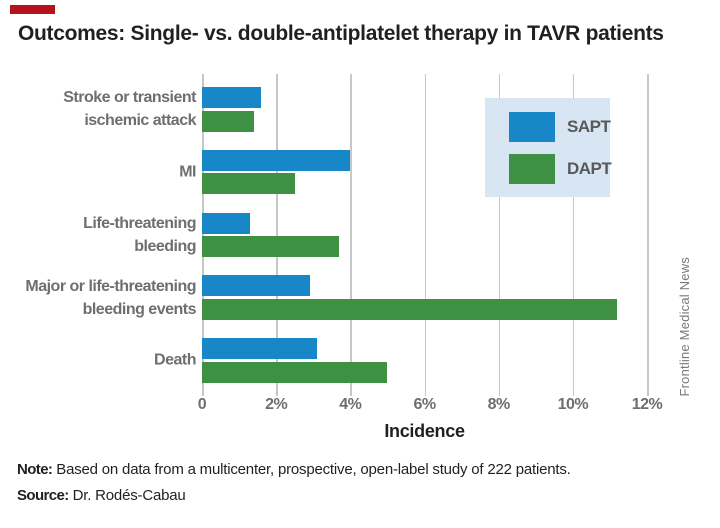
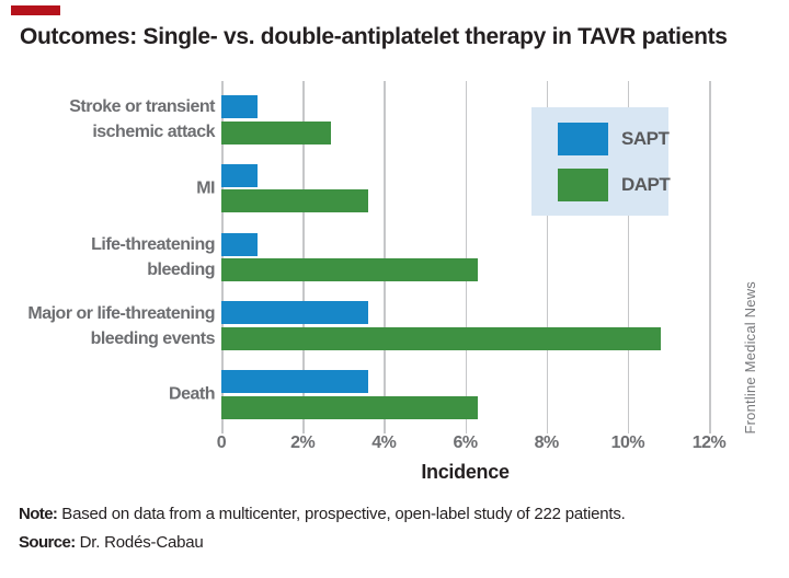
SAPT/Stroke or transient ischemic attack: 1.6% -> 0.9%
DAPT/Stroke or transient ischemic attack: 1.4% -> 2.7%
SAPT/MI: 4.0% -> 0.9%
DAPT/MI: 2.5% -> 3.6%
SAPT/Life-threatening bleeding: 1.3% -> 0.9%
DAPT/Life-threatening bleeding: 3.7% -> 6.3%
SAPT/Major or life-threatening bleeding events: 2.9% -> 3.6%
DAPT/Major or life-threatening bleeding events: 11.2% -> 10.8%
SAPT/Death: 3.1% -> 3.6%
DAPT/Death: 5.0% -> 6.3%
